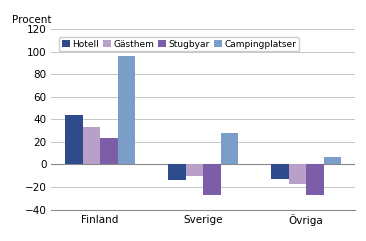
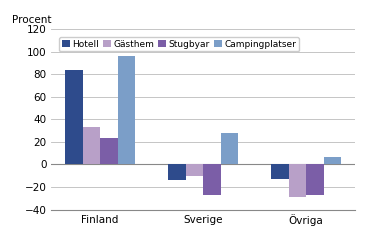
Hotell/Finland: 44 -> 84
Gästhem/Övriga: -17 -> -29
